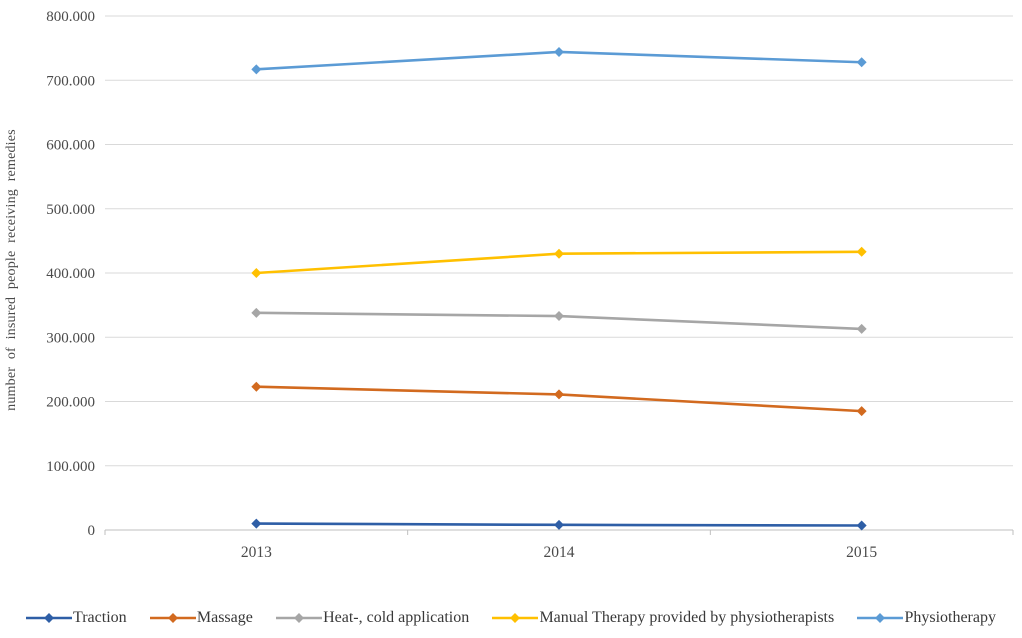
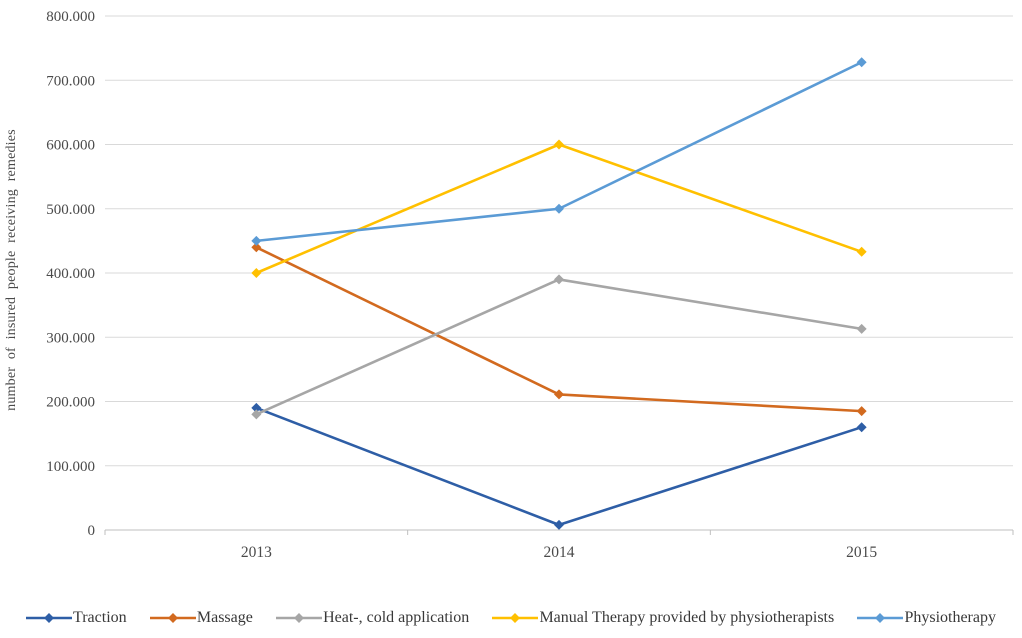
Traction/2013: 10000 -> 190000
Massage/2013: 220000 -> 440000
Heat-, cold application/2013: 340000 -> 180000
Physiotherapy/2013: 720000 -> 450000
Heat-, cold application/2014: 330000 -> 390000
Manual Therapy provided by physiotherapists/2014: 430000 -> 600000
Physiotherapy/2014: 740000 -> 500000
Traction/2015: 10000 -> 160000
